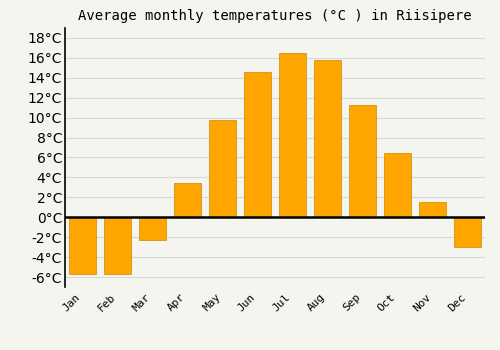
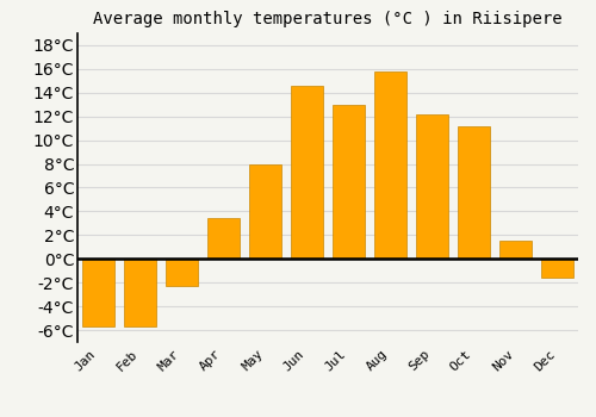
May: 9.8°C -> 8.0°C
Jul: 16.5°C -> 13.0°C
Sep: 11.3°C -> 12.2°C
Oct: 6.5°C -> 11.2°C
Dec: -3.0°C -> -1.6°C
